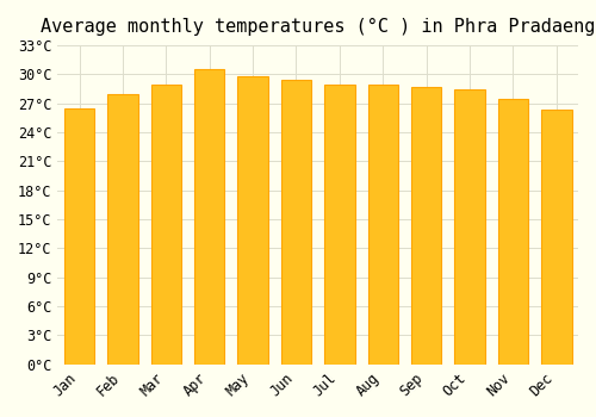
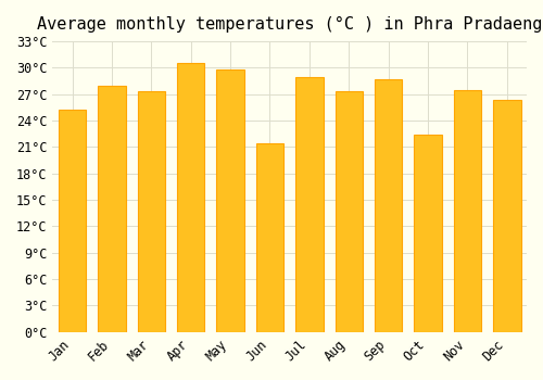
Jan: 26.5°C -> 25.2°C
Mar: 29.0°C -> 27.4°C
Jun: 29.5°C -> 21.4°C
Aug: 29.0°C -> 27.4°C
Oct: 28.5°C -> 22.4°C
